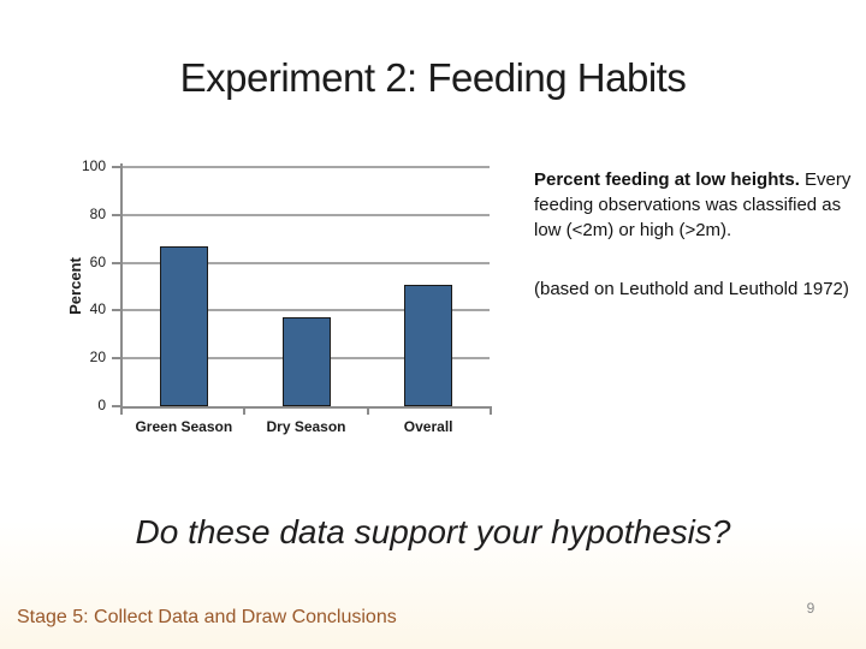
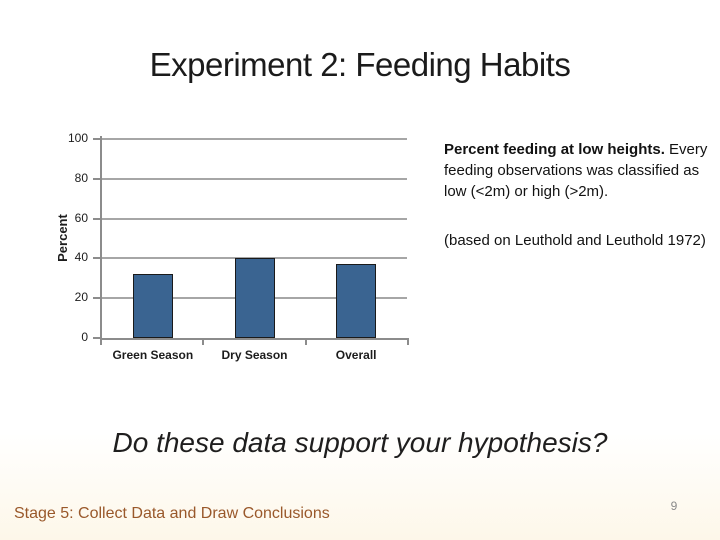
Green Season: 67 -> 32
Dry Season: 37 -> 40
Overall: 51 -> 37
